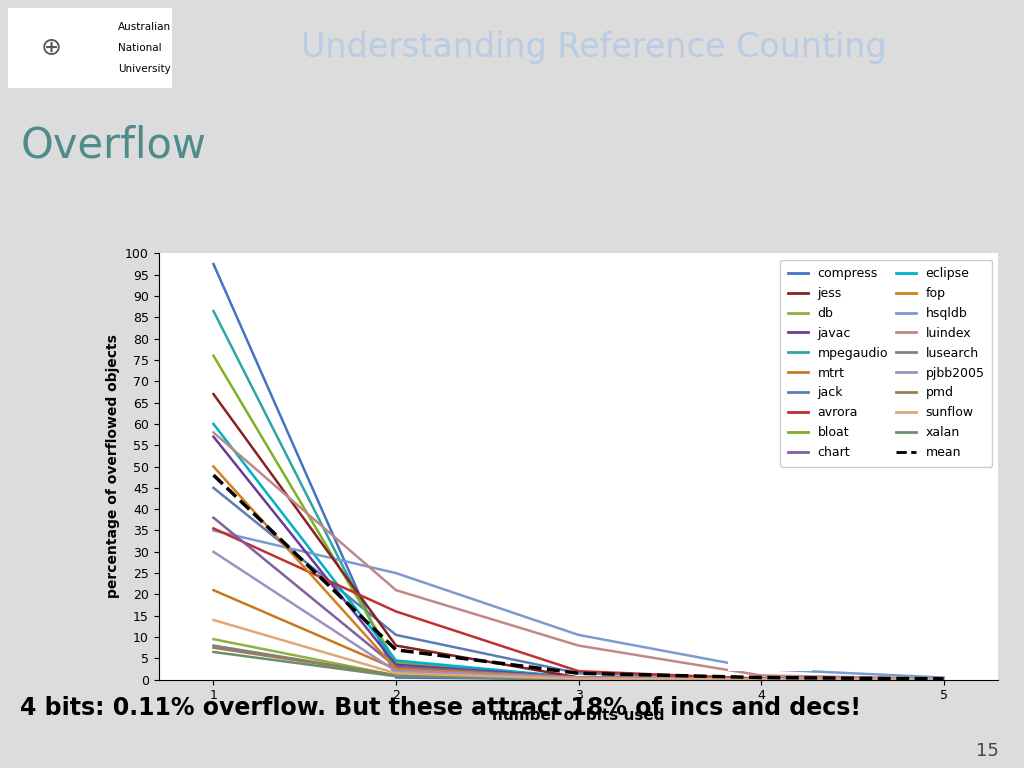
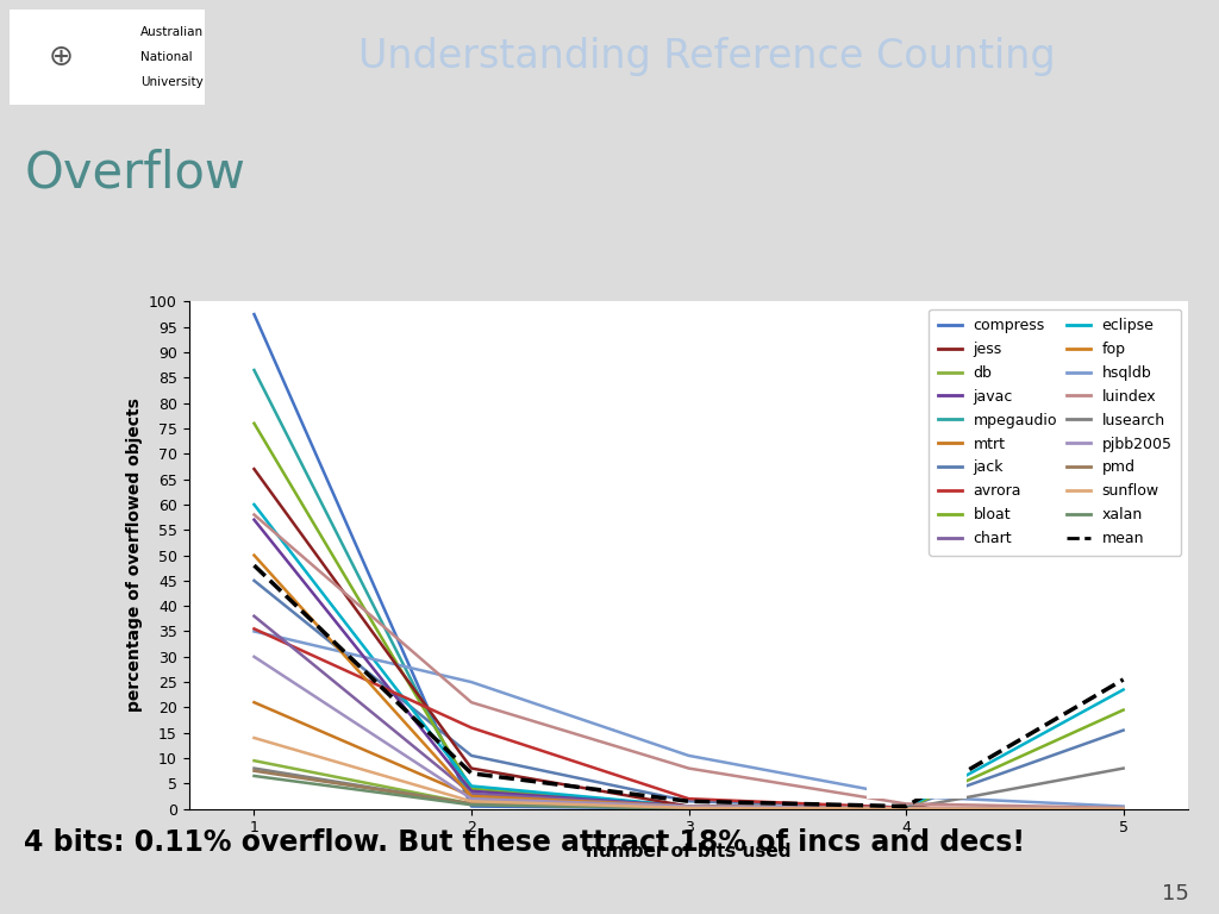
jack/5: 0.1 -> 15.5
bloat/5: 0.1 -> 19.5
eclipse/5: 0.1 -> 23.5
lusearch/5: 0.0 -> 8.0
mean/5: 0.2 -> 25.5
